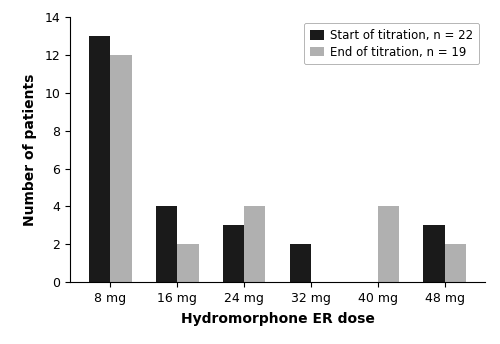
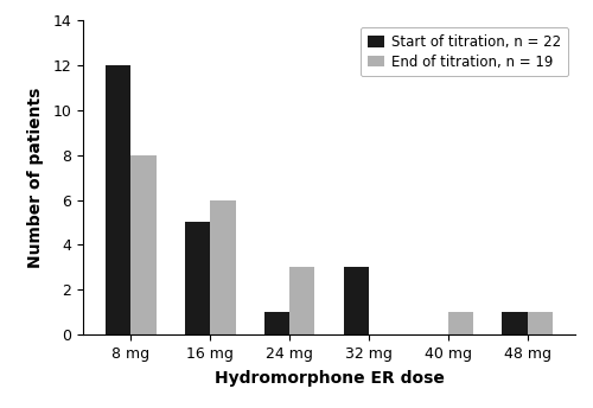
Start of titration, n = 22/8 mg: 13 -> 12
End of titration, n = 19/8 mg: 12 -> 8
Start of titration, n = 22/16 mg: 4 -> 5
End of titration, n = 19/16 mg: 2 -> 6
Start of titration, n = 22/24 mg: 3 -> 1
End of titration, n = 19/24 mg: 4 -> 3
Start of titration, n = 22/32 mg: 2 -> 3
End of titration, n = 19/40 mg: 4 -> 1
Start of titration, n = 22/48 mg: 3 -> 1
End of titration, n = 19/48 mg: 2 -> 1
